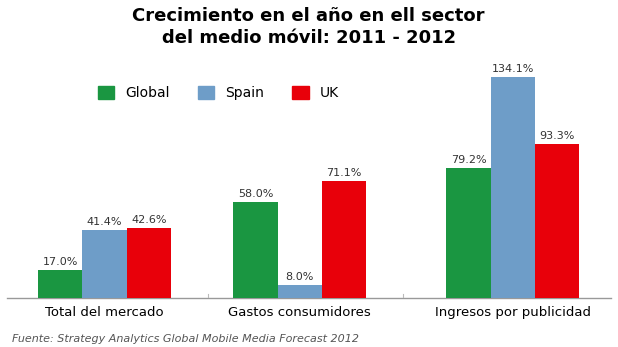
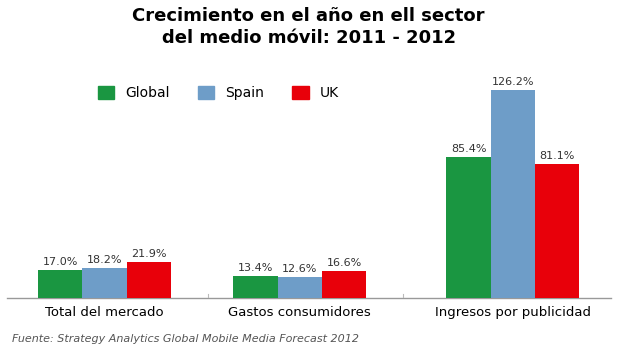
Spain/Total del mercado: 41.4% -> 18.2%
UK/Total del mercado: 42.6% -> 21.9%
Global/Gastos consumidores: 58.0% -> 13.4%
Spain/Gastos consumidores: 8.0% -> 12.6%
UK/Gastos consumidores: 71.1% -> 16.6%
Global/Ingresos por publicidad: 79.2% -> 85.4%
Spain/Ingresos por publicidad: 134.1% -> 126.2%
UK/Ingresos por publicidad: 93.3% -> 81.1%
